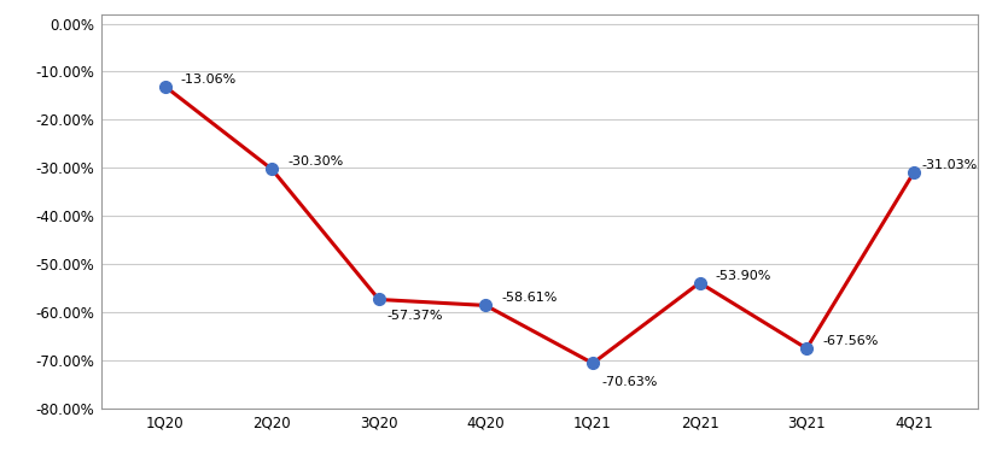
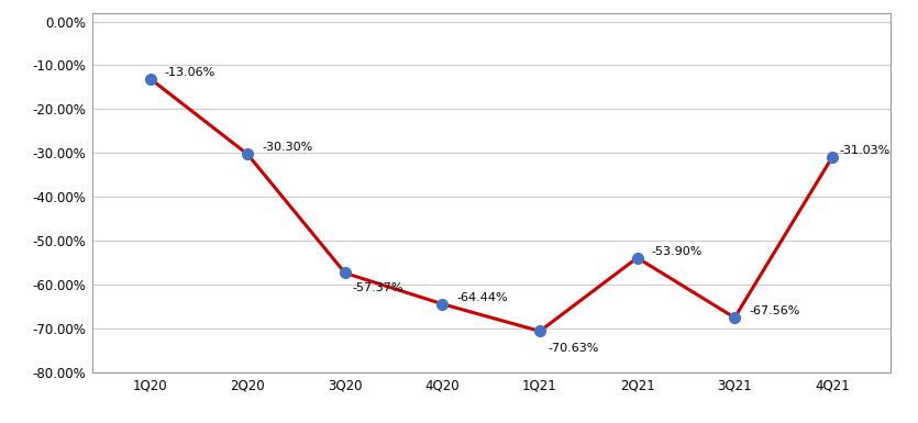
4Q20: -58.61% -> -64.44%
